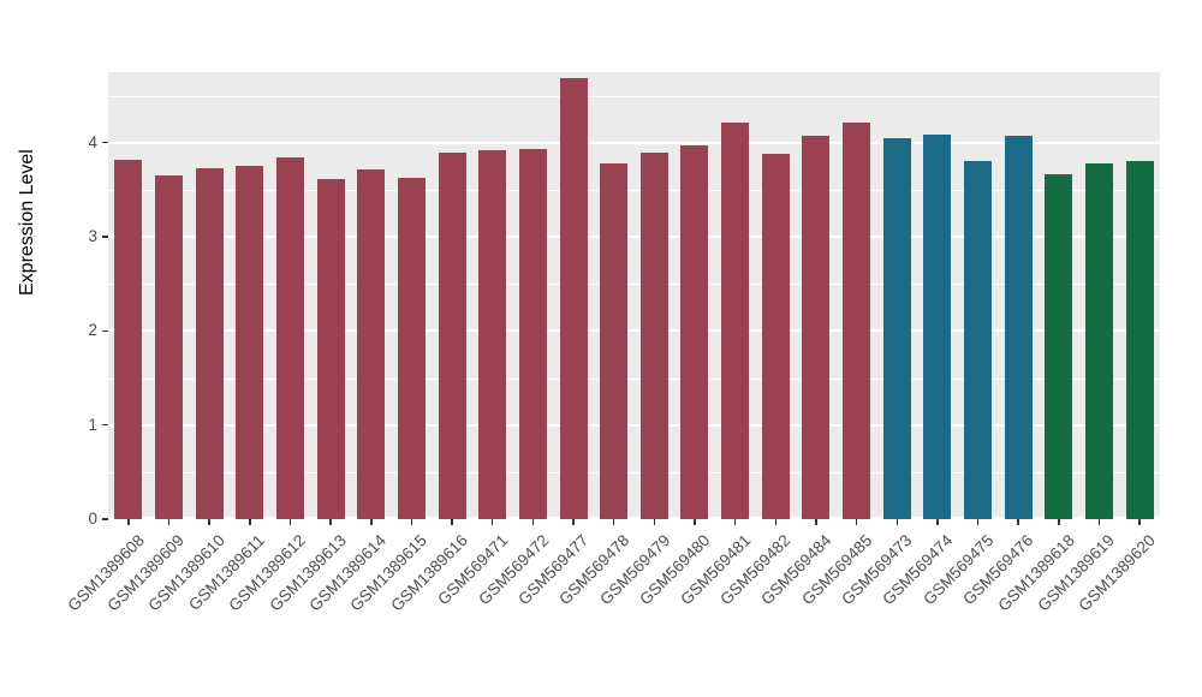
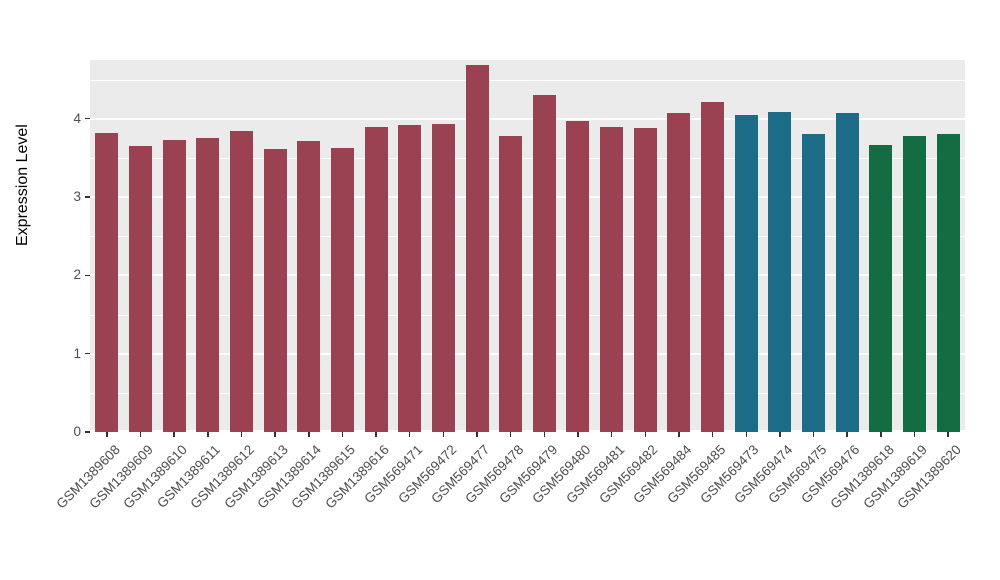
GSM569479: 3.9 -> 4.3
GSM569481: 4.2 -> 3.9
